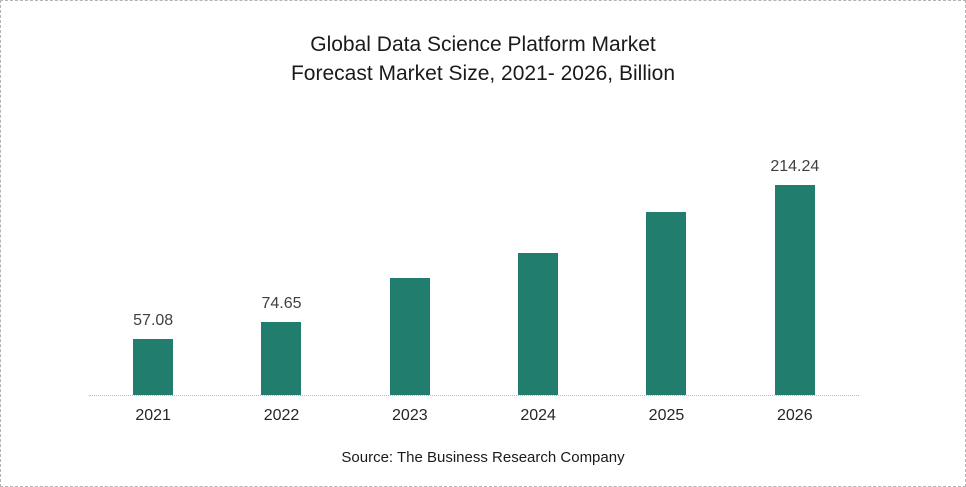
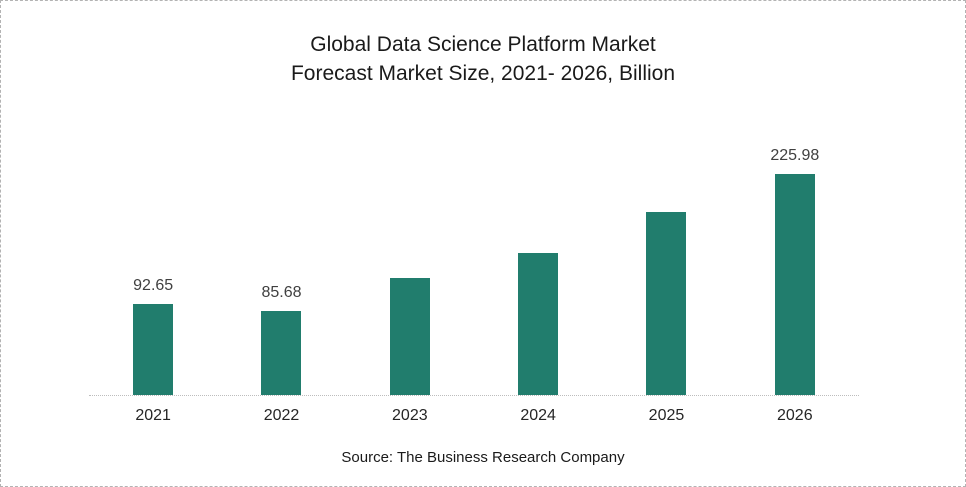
2021: 57.08 -> 92.65
2022: 74.65 -> 85.68
2026: 214.24 -> 225.98
